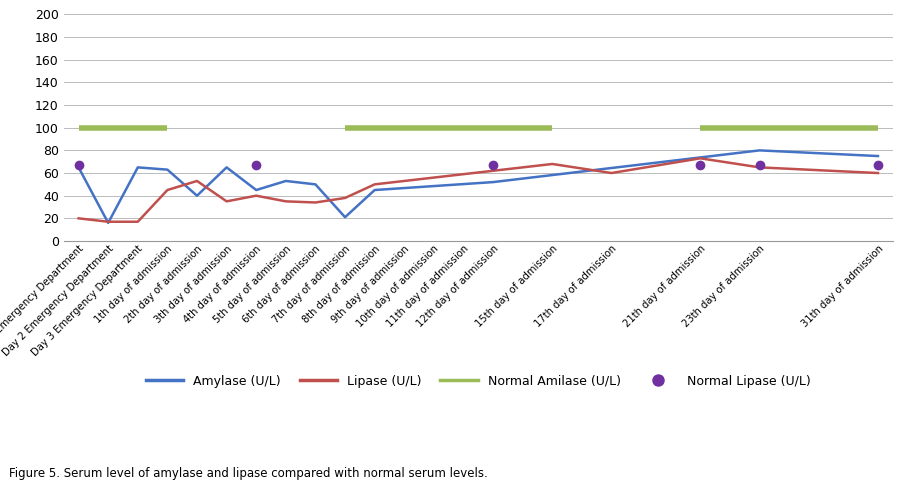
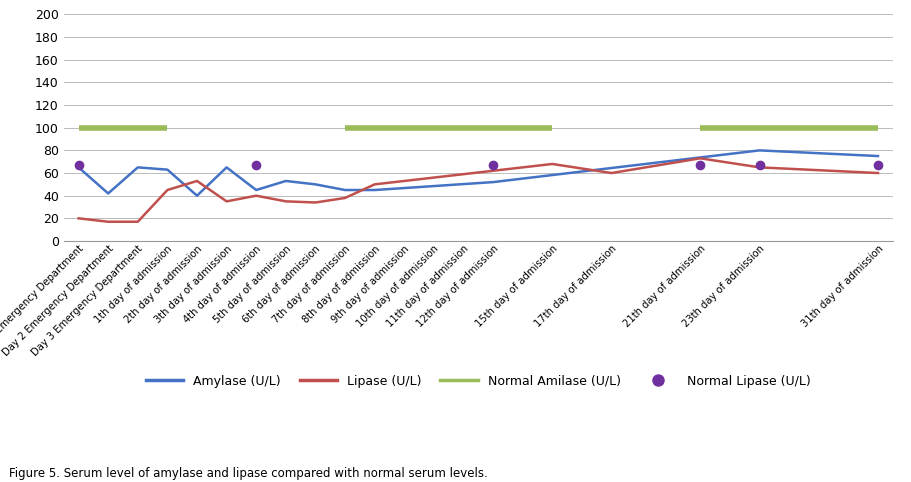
Amylase (U/L)/Day 2 Emergency Department: 16 -> 42
Amylase (U/L)/7th day of admission: 21 -> 45
